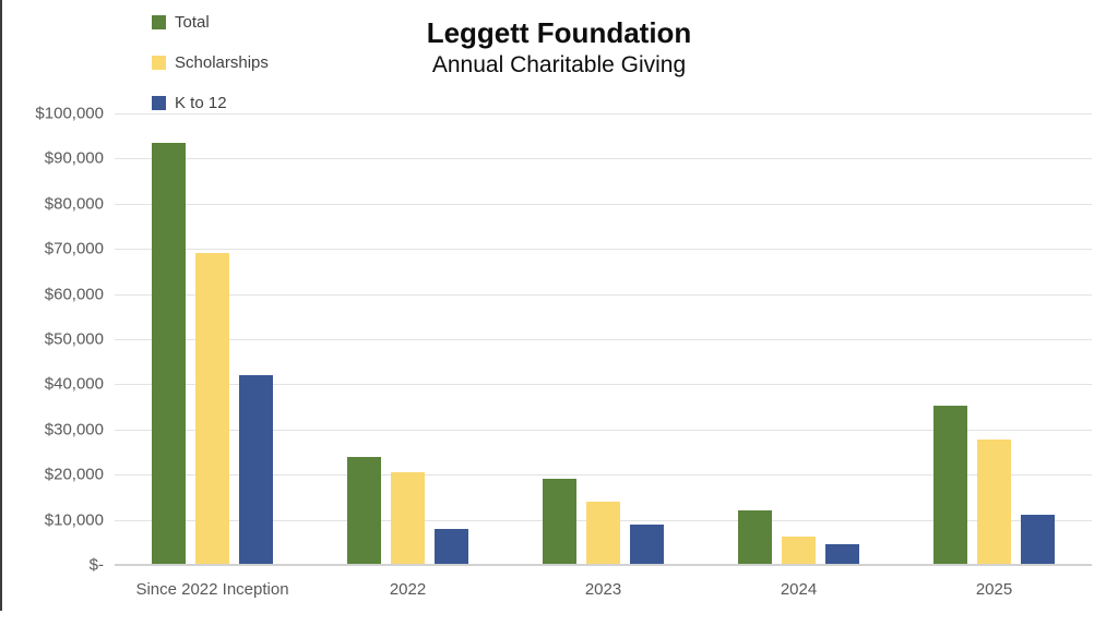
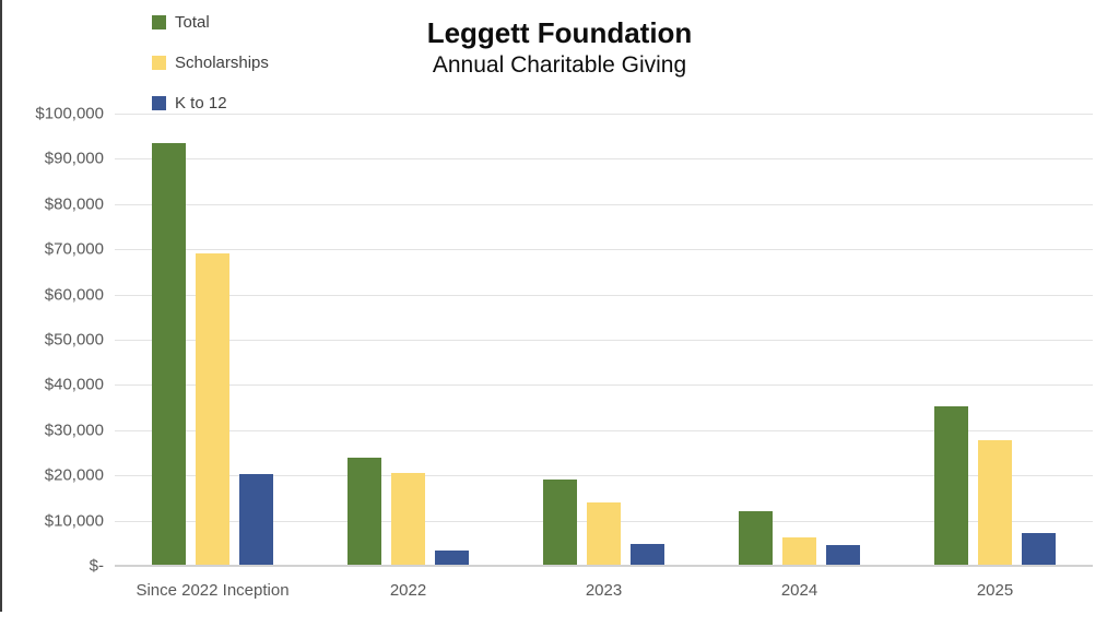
K to 12/Since 2022 Inception: $42000 -> $20000
K to 12/2022: $8000 -> $3000
K to 12/2023: $9000 -> $5000
K to 12/2025: $11000 -> $7000
